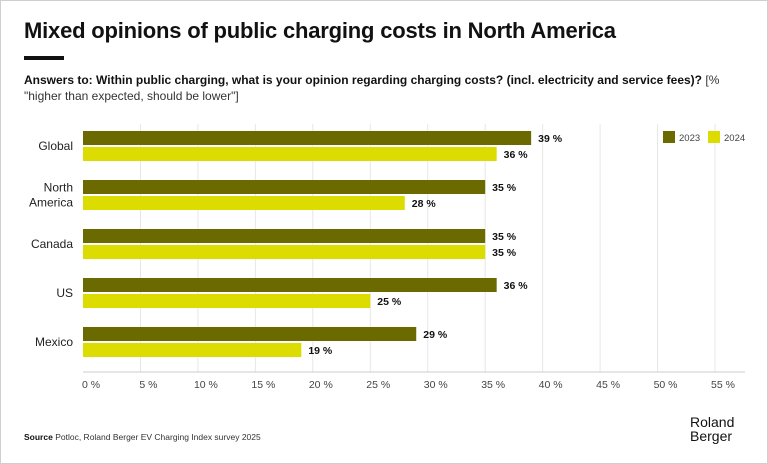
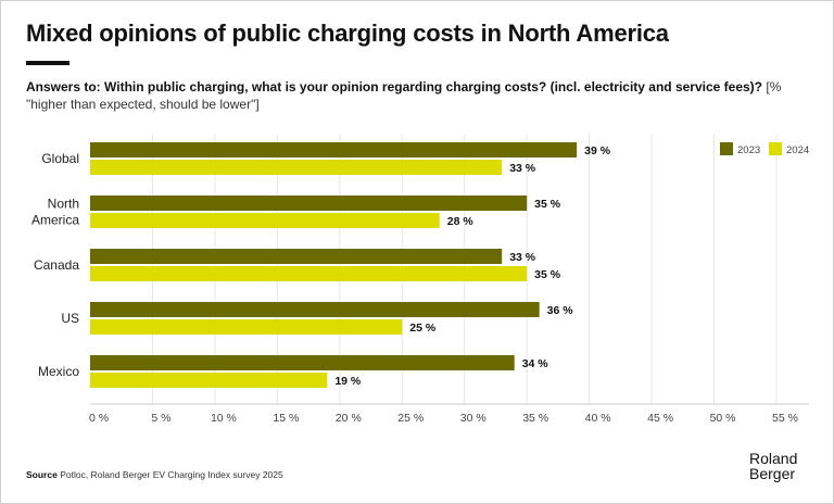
2024/Global: 36 -> 33
2023/Canada: 35 -> 33
2023/Mexico: 29 -> 34
